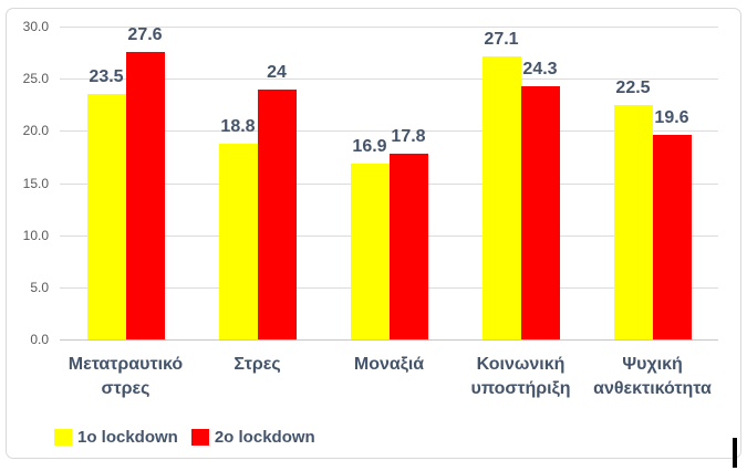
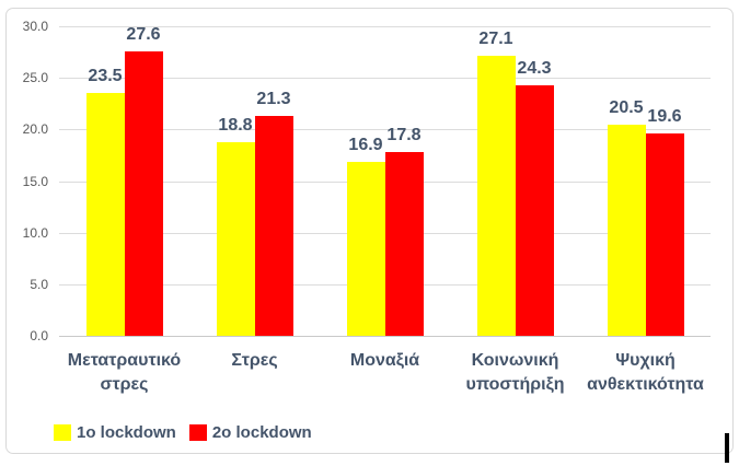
2ο lockdown/Στρες: 24 -> 21.3
1ο lockdown/Ψυχική ανθεκτικότητα: 22.5 -> 20.5
